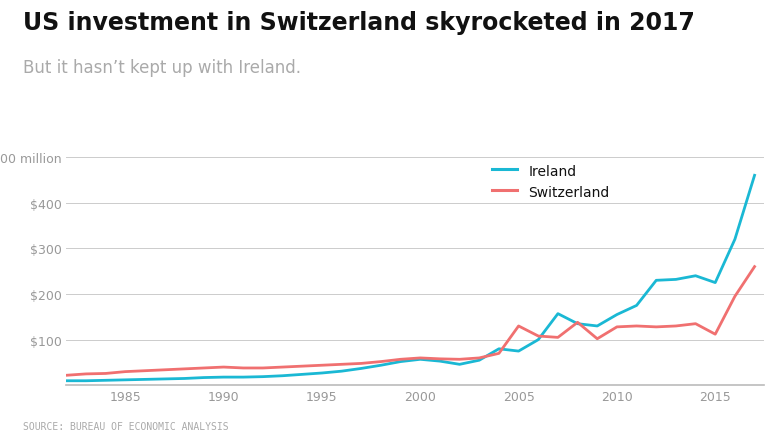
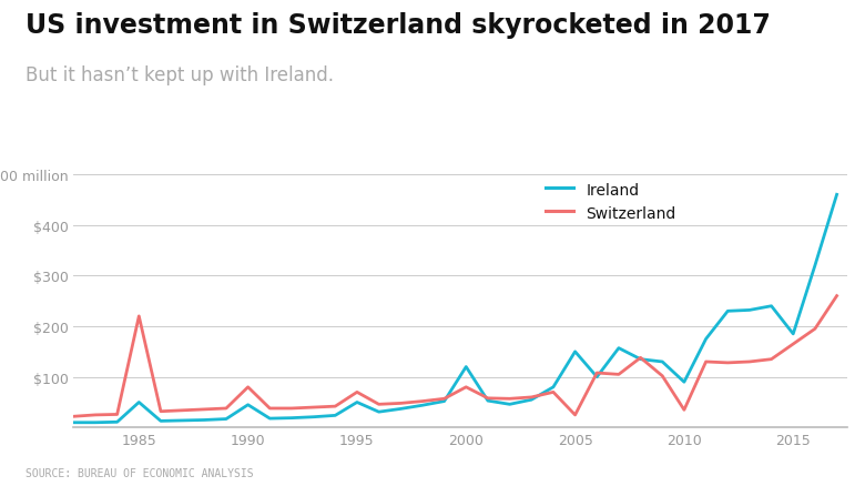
Ireland/1985: $12 -> $50
Switzerland/1985: $30 -> $220
Ireland/1990: $18 -> $45
Switzerland/1990: $40 -> $80
Ireland/1995: $27 -> $50
Switzerland/1995: $44 -> $70
Ireland/2000: $57 -> $120
Switzerland/2000: $60 -> $80
Ireland/2005: $75 -> $150
Switzerland/2005: $130 -> $25
Ireland/2010: $155 -> $90
Switzerland/2010: $128 -> $35
Ireland/2015: $225 -> $185
Switzerland/2015: $112 -> $165
